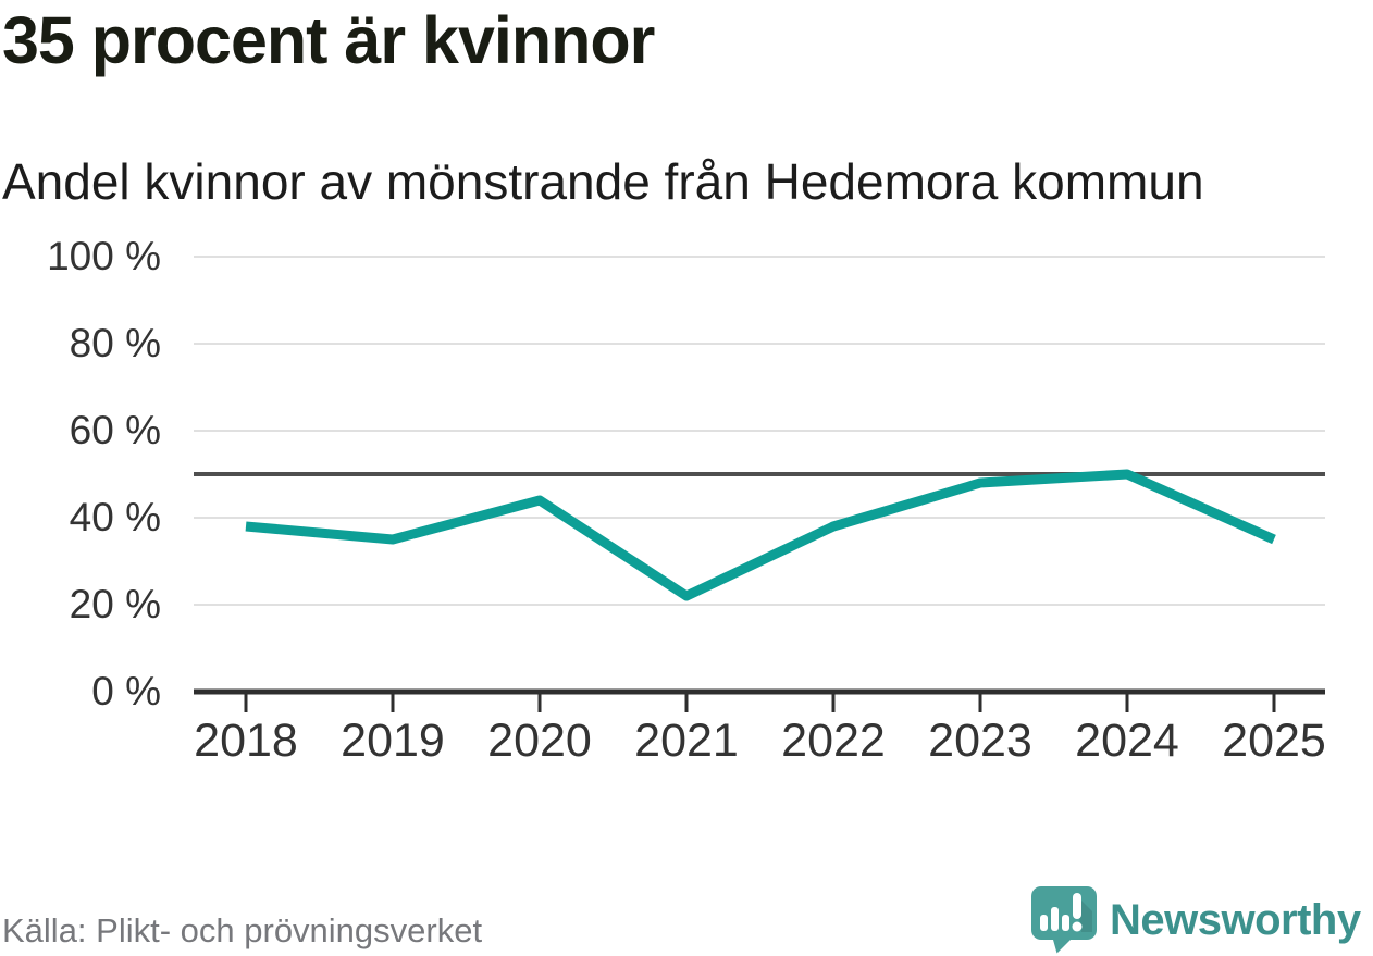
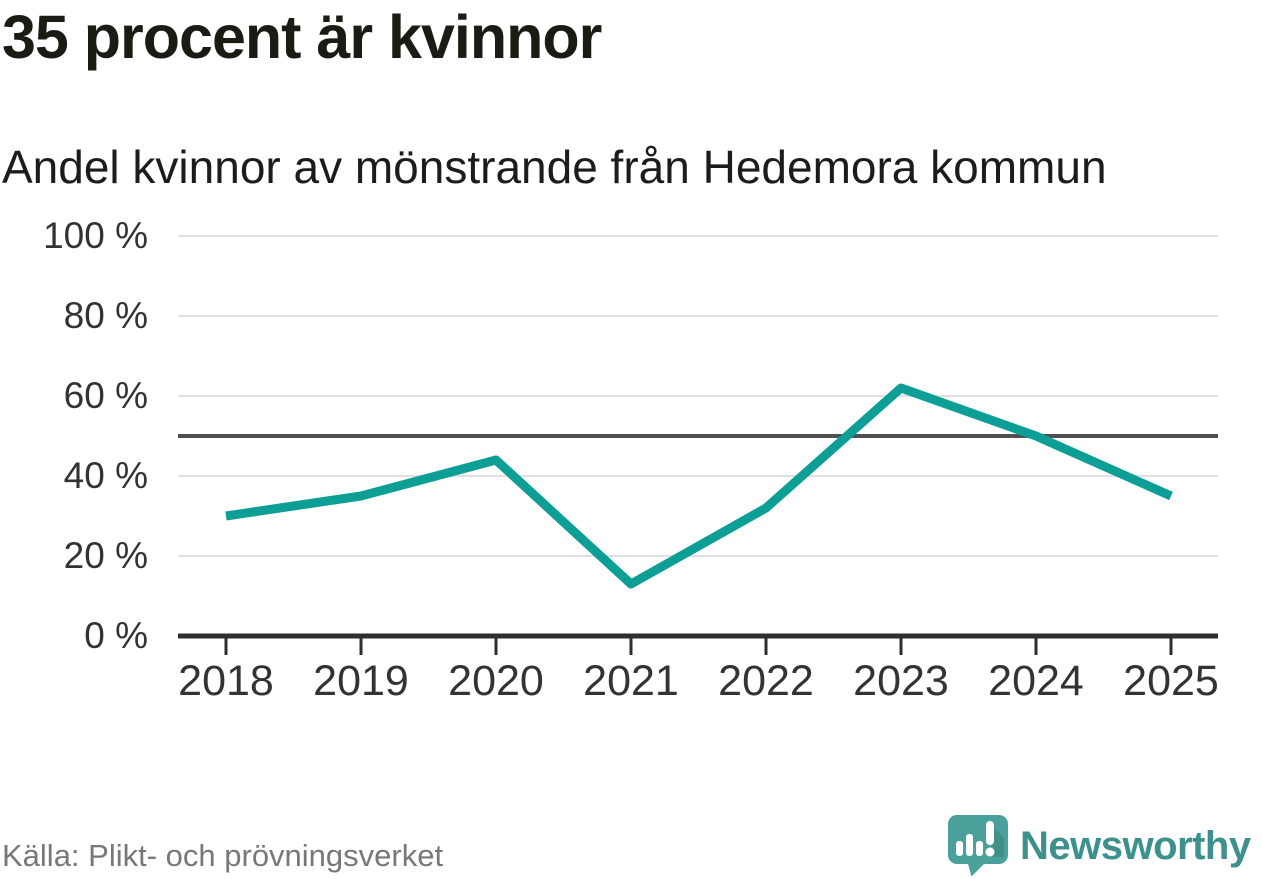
2018: 38% -> 30%
2021: 22% -> 13%
2022: 38% -> 32%
2023: 48% -> 62%
